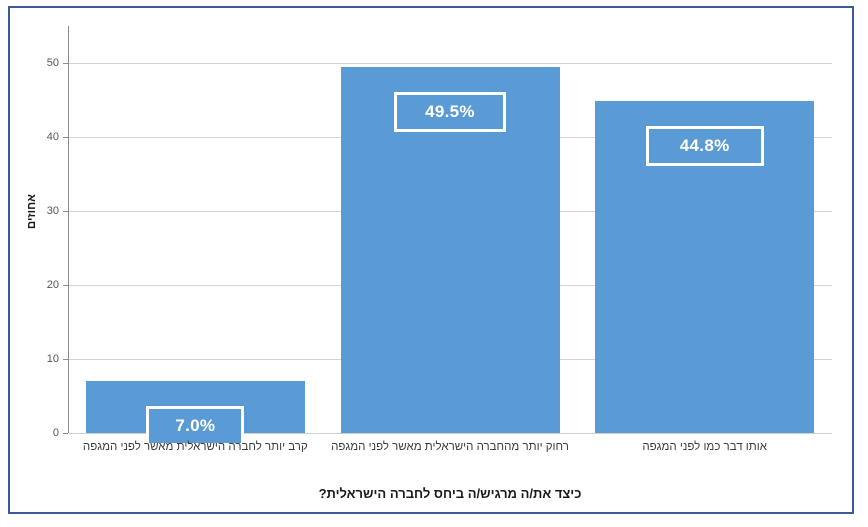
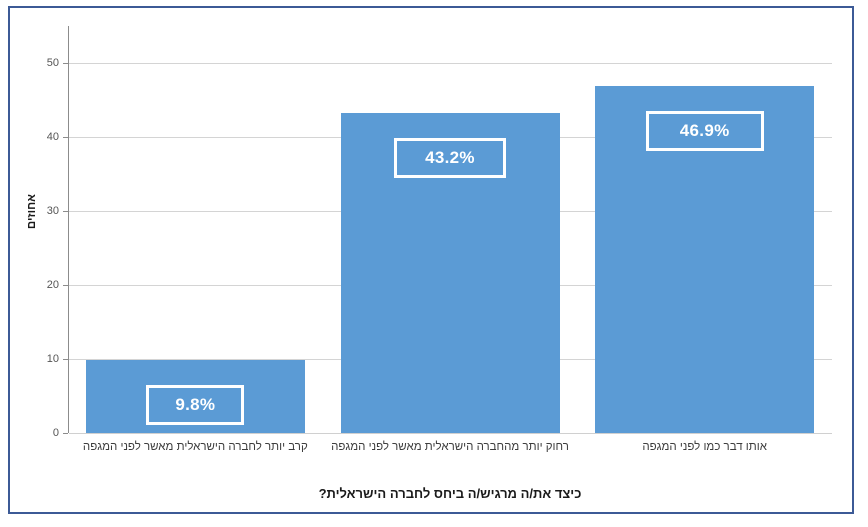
קרב יותר לחברה הישראלית מאשר לפני המגפה: 7.0% -> 9.8%
רחוק יותר מהחברה הישראלית מאשר לפני המגפה: 49.5% -> 43.2%
אותו דבר כמו לפני המגפה: 44.8% -> 46.9%
